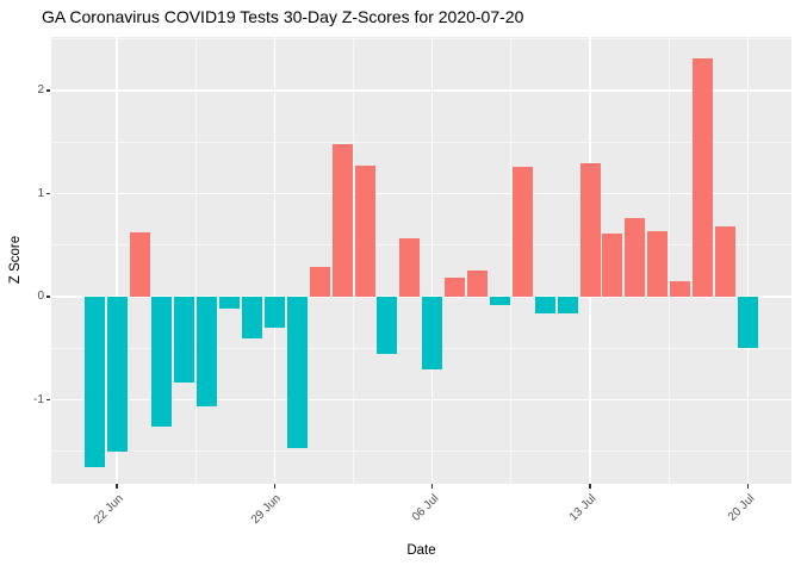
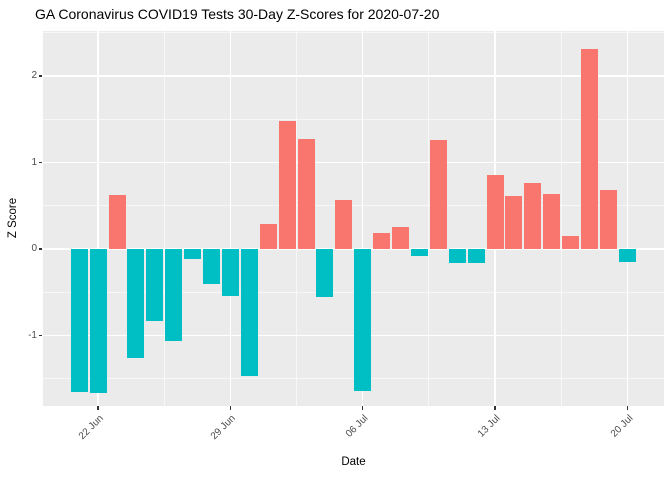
22 Jun: -1.5 -> -1.7
29 Jun: -0.3 -> -0.5
06 Jul: -0.7 -> -1.6
13 Jul: 1.3 -> 0.9
20 Jul: -0.5 -> -0.1
